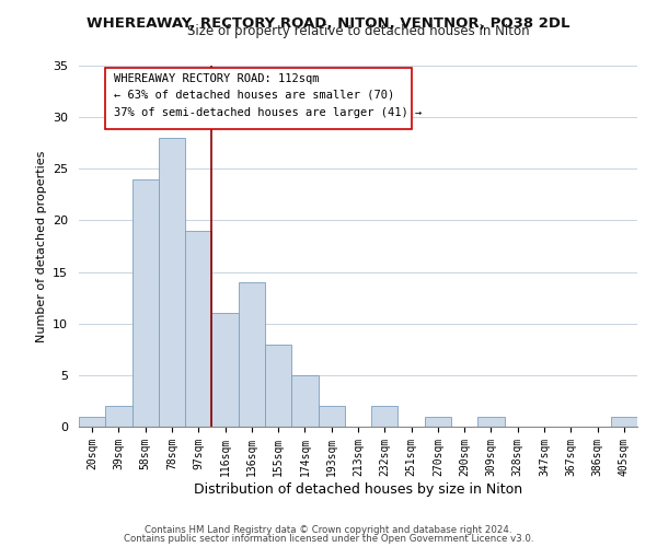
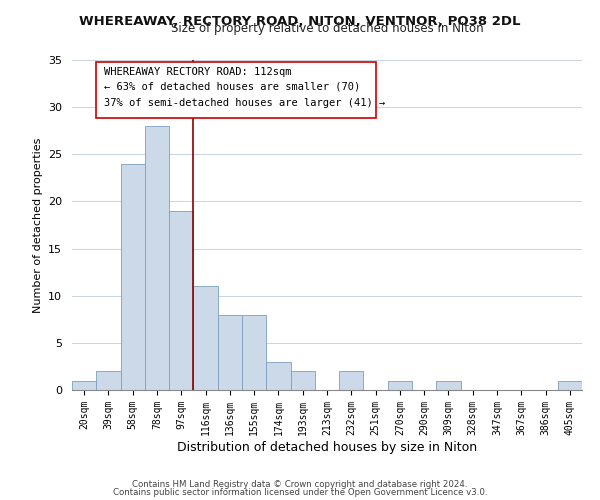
136sqm: 14 -> 8
174sqm: 5 -> 3
